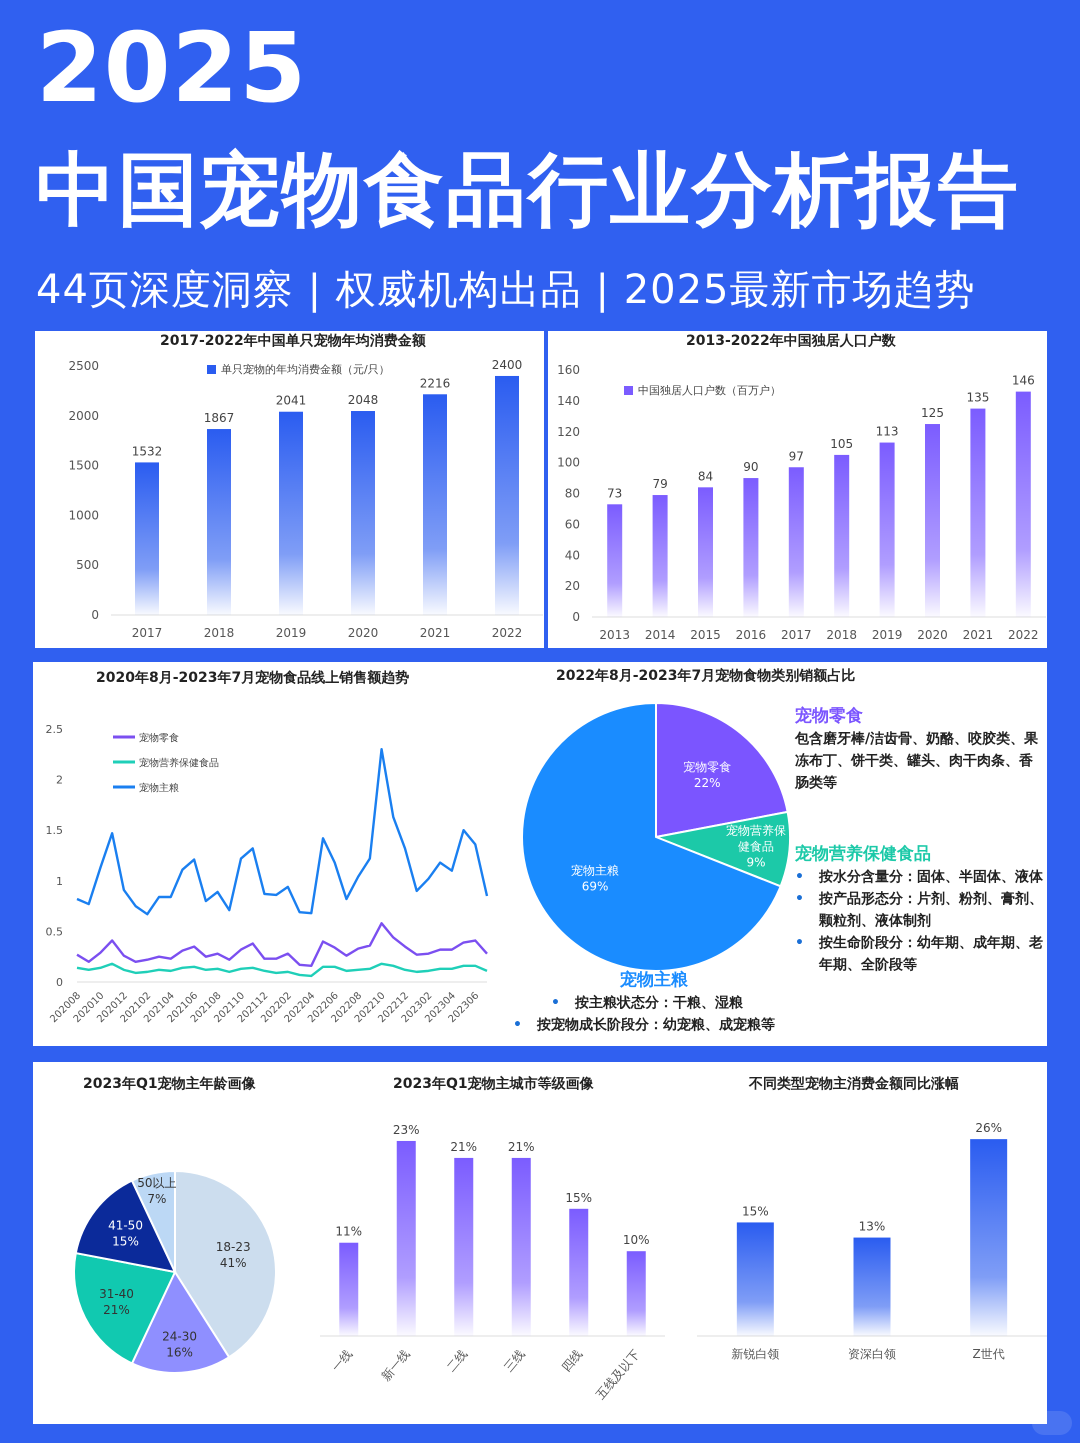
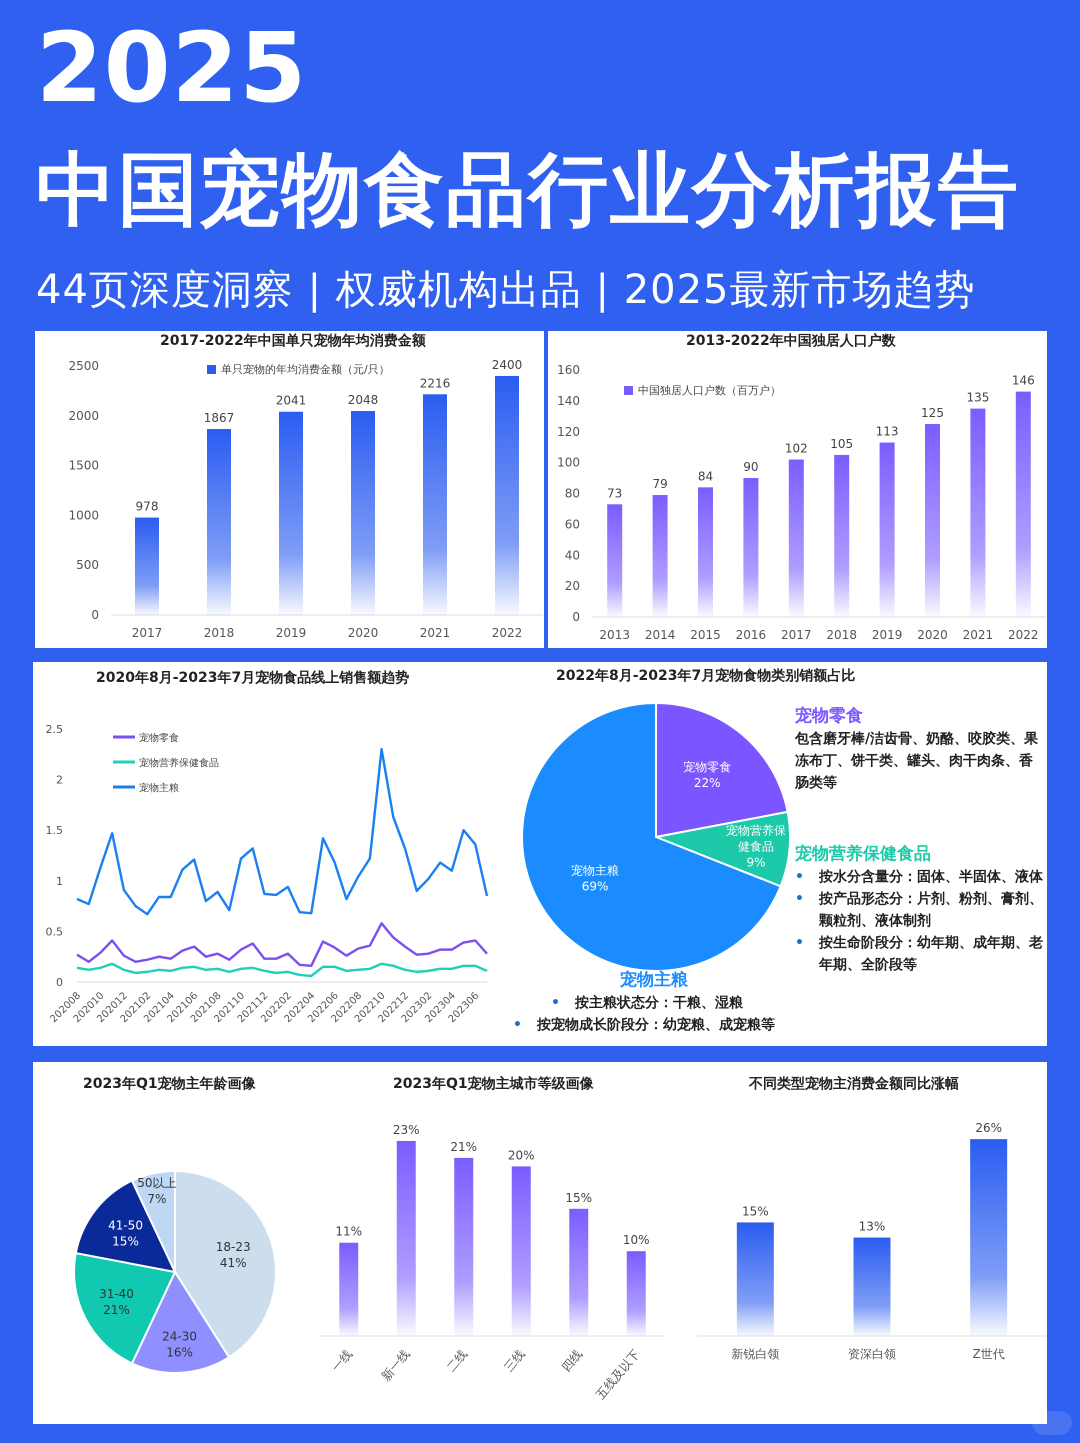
2017-2022年中国单只宠物年均消费金额/2017: 1532 -> 978
2013-2022年中国独居人口户数/2017: 97 -> 102
2023年Q1宠物主城市等级画像/三线: 21% -> 20%
